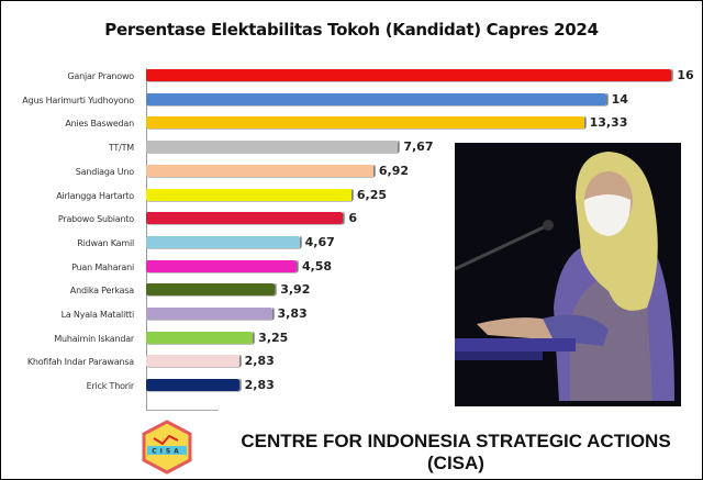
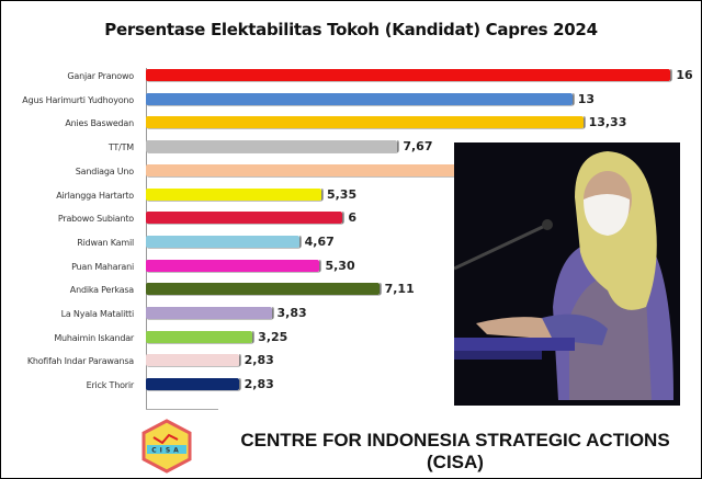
Agus Harimurti Yudhoyono: 14 -> 13
Sandiaga Uno: 6,92 -> 11,70
Airlangga Hartarto: 6,25 -> 5,35
Puan Maharani: 4,58 -> 5,30
Andika Perkasa: 3,92 -> 7,11
